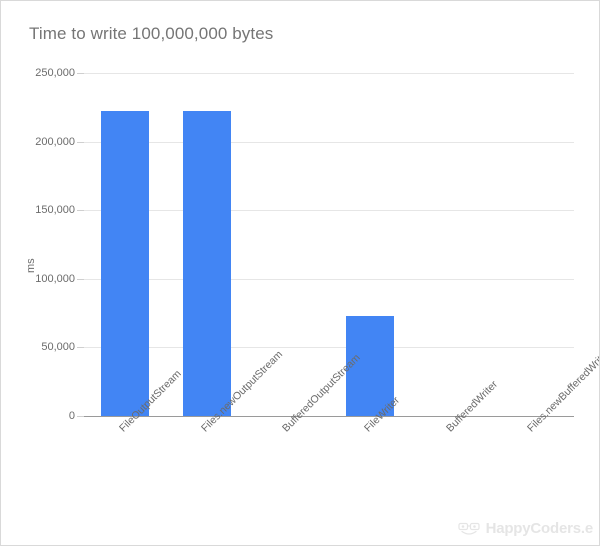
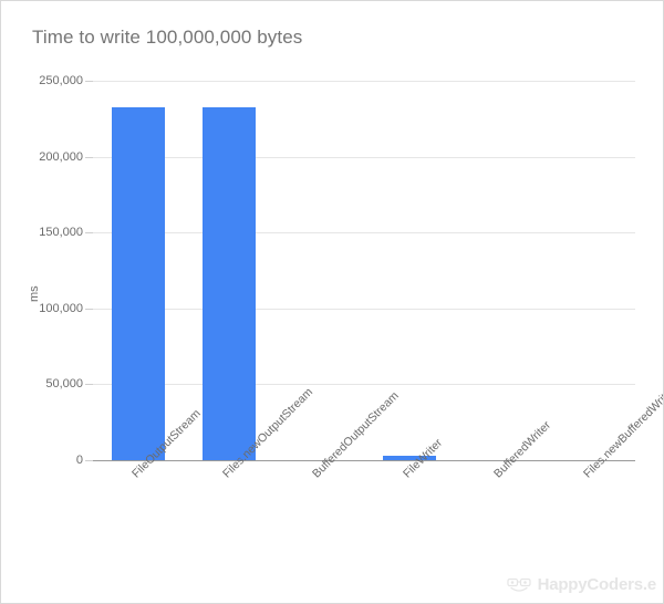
FileOutputStream: 222000 -> 232000
Files.newOutputStream: 222000 -> 232000
FileWriter: 73000 -> 3000
